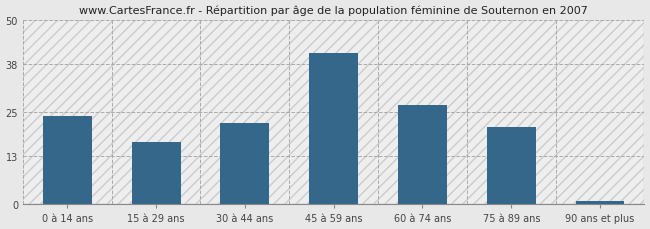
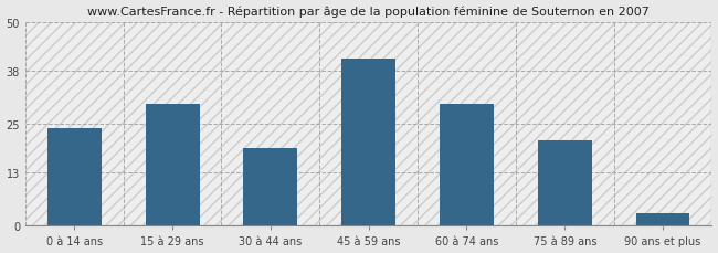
15 à 29 ans: 17 -> 30
30 à 44 ans: 22 -> 19
60 à 74 ans: 27 -> 30
90 ans et plus: 1 -> 3
